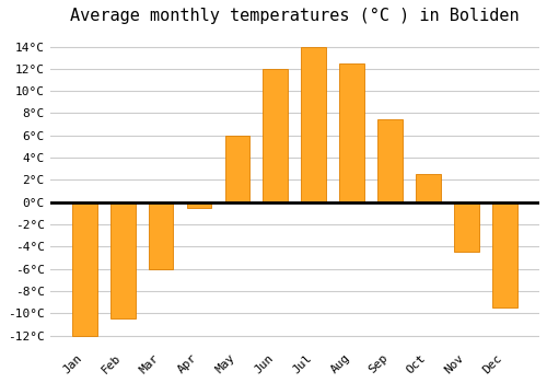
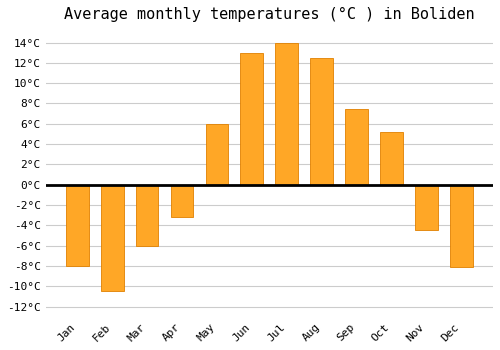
Jan: -12.0°C -> -8.0°C
Apr: -0.5°C -> -3.2°C
Jun: 12.0°C -> 13.0°C
Oct: 2.5°C -> 5.2°C
Dec: -9.5°C -> -8.1°C
